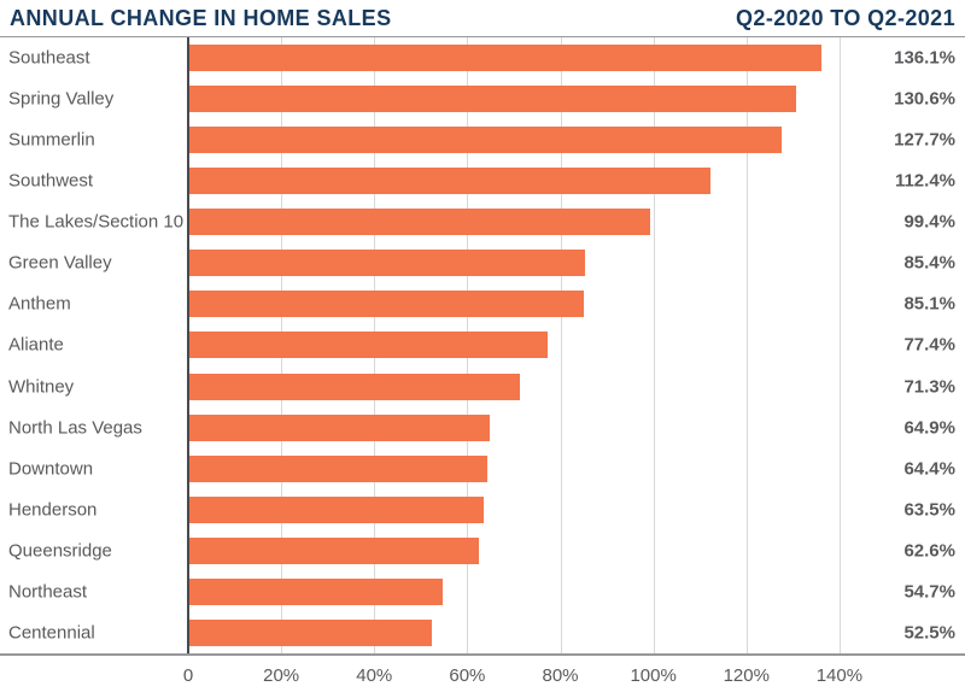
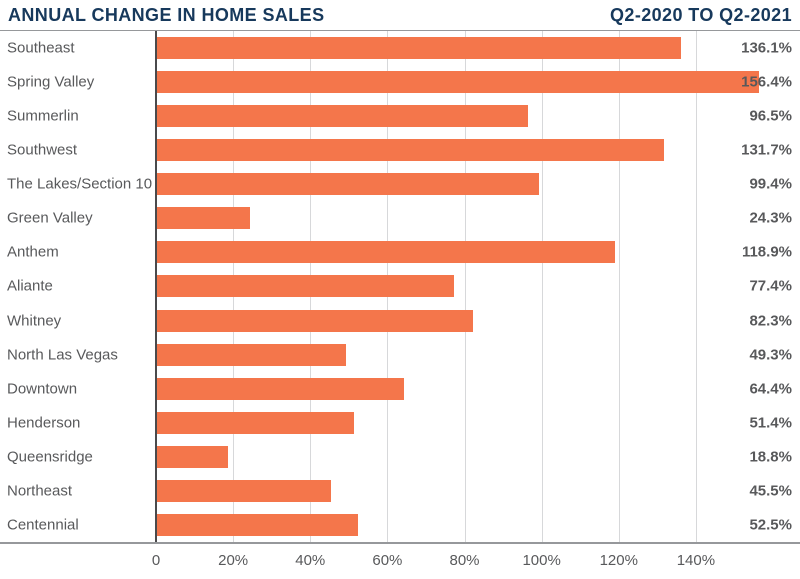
Spring Valley: 130.6% -> 156.4%
Summerlin: 127.7% -> 96.5%
Southwest: 112.4% -> 131.7%
Green Valley: 85.4% -> 24.3%
Anthem: 85.1% -> 118.9%
Whitney: 71.3% -> 82.3%
North Las Vegas: 64.9% -> 49.3%
Henderson: 63.5% -> 51.4%
Queensridge: 62.6% -> 18.8%
Northeast: 54.7% -> 45.5%
